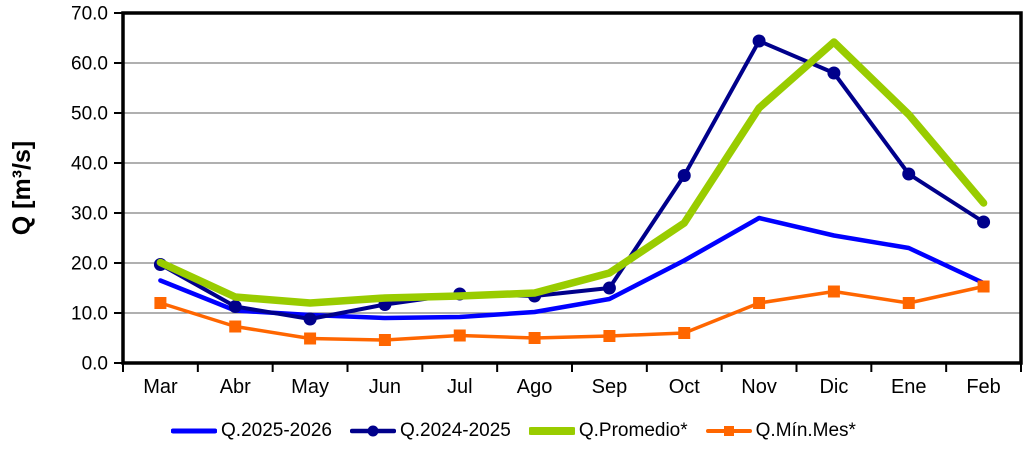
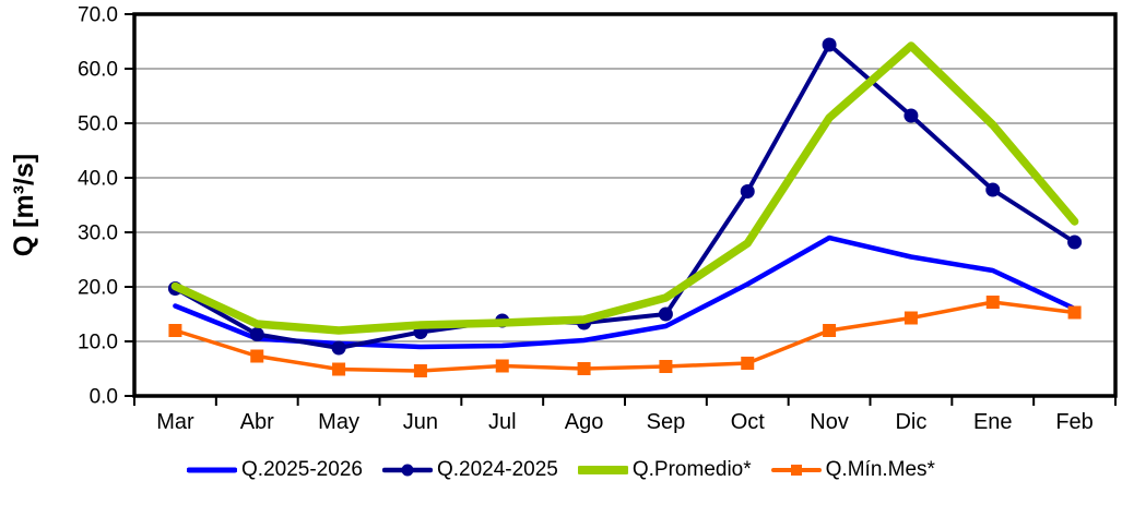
Q.2024-2025/Dic: 58 -> 51
Q.Mín.Mes*/Ene: 12 -> 17
